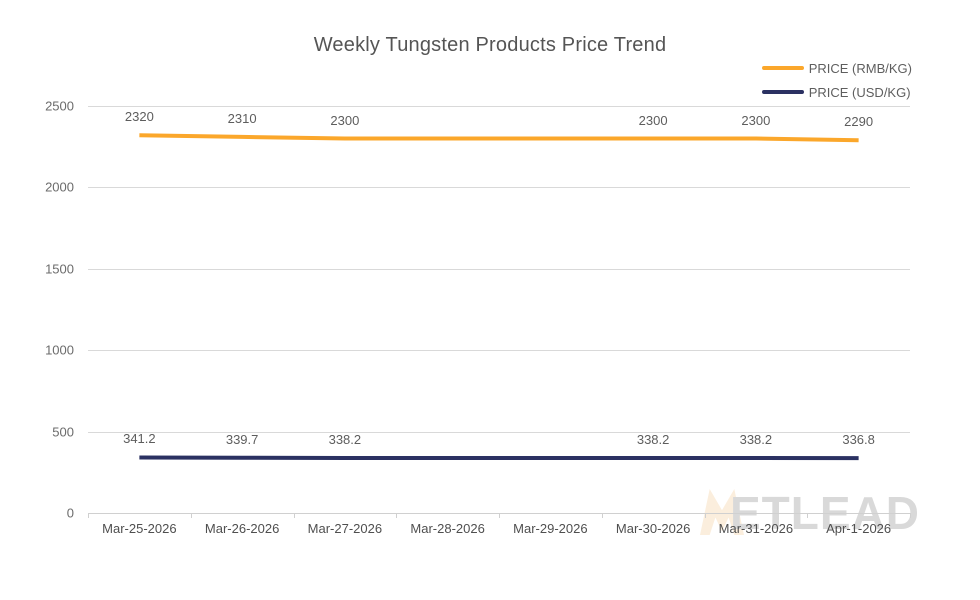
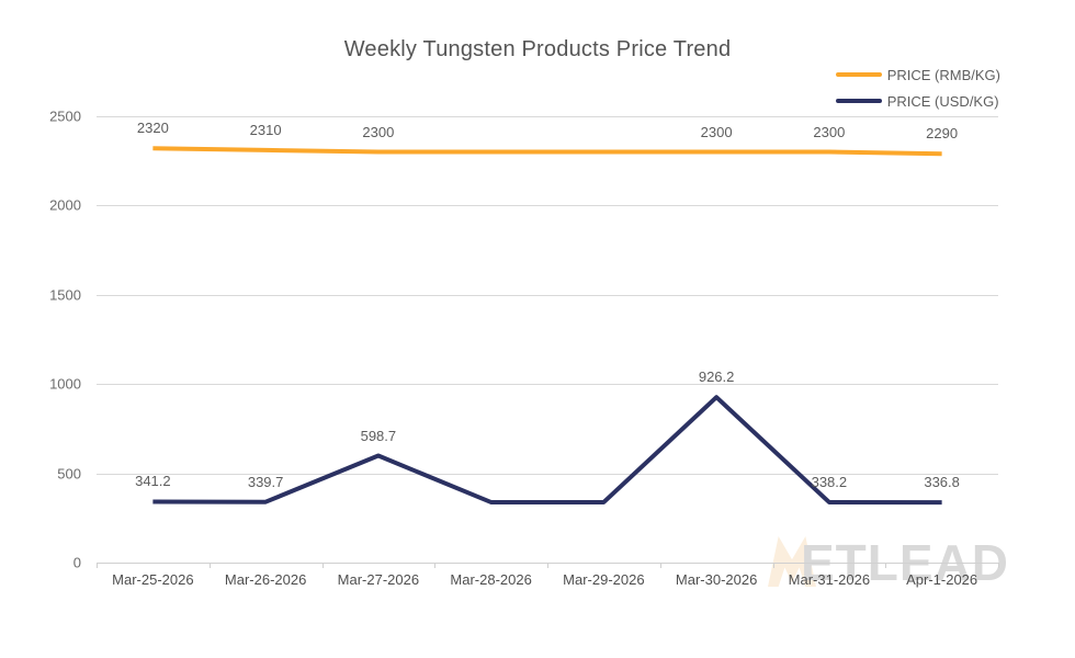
PRICE (USD/KG)/Mar-27-2026: 338.2 -> 598.7
PRICE (USD/KG)/Mar-30-2026: 338.2 -> 926.2
